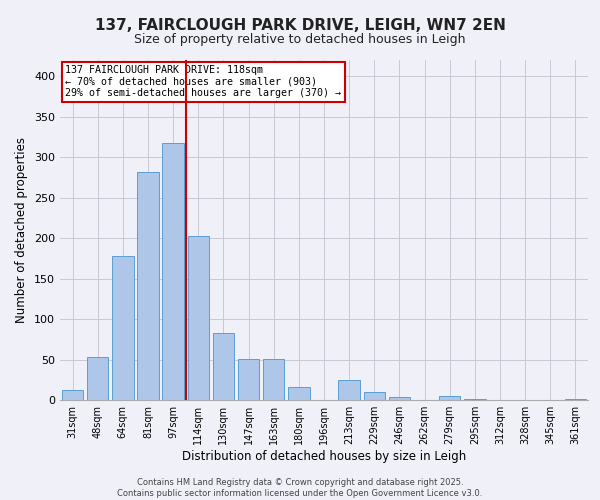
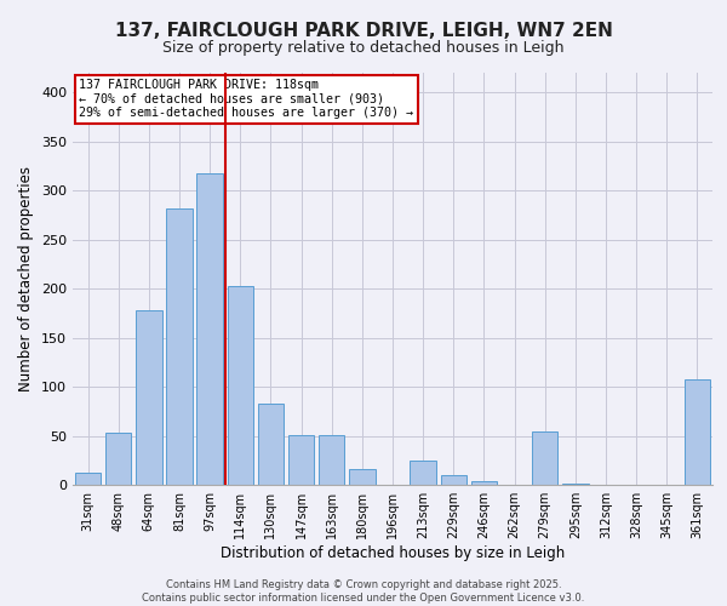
279sqm: 5 -> 54
361sqm: 1 -> 108
